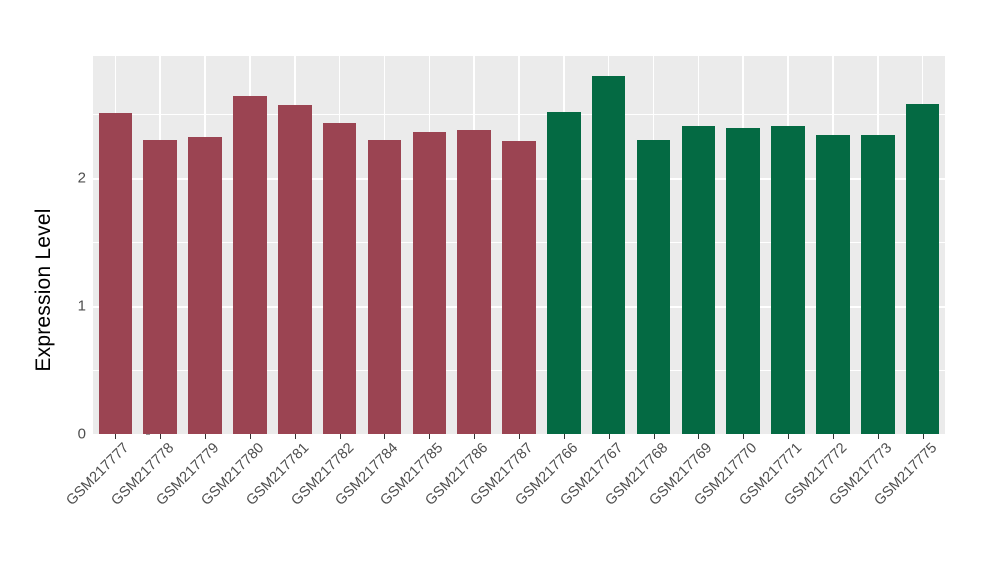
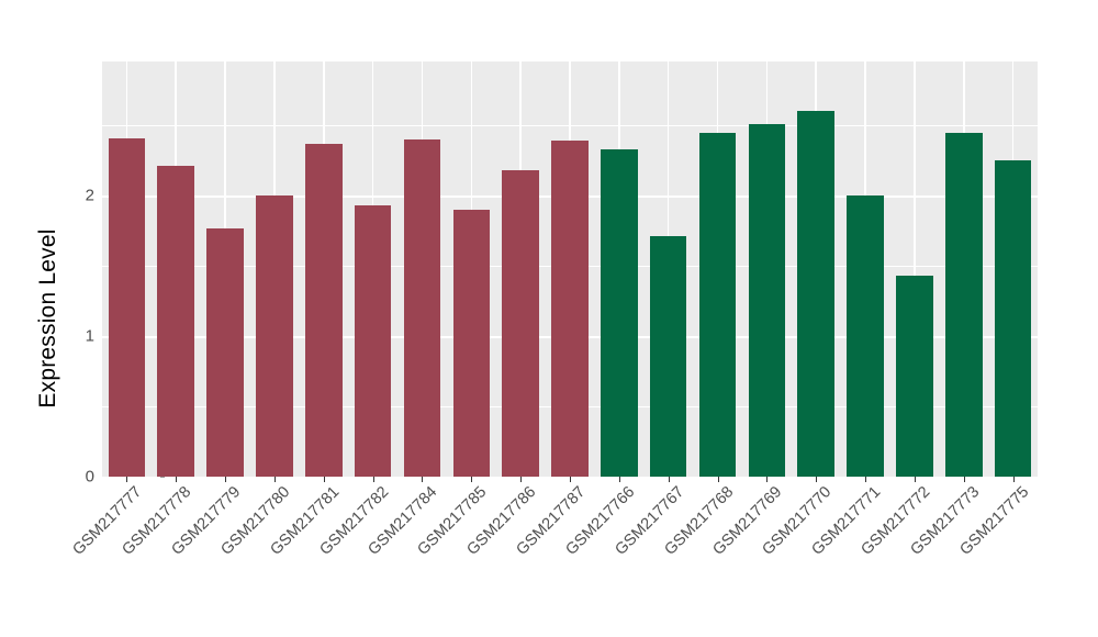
GSM217777: 2.51 -> 2.41
GSM217778: 2.30 -> 2.21
GSM217779: 2.32 -> 1.77
GSM217780: 2.64 -> 2.00
GSM217781: 2.57 -> 2.37
GSM217782: 2.43 -> 1.93
GSM217784: 2.30 -> 2.40
GSM217785: 2.36 -> 1.90
GSM217786: 2.38 -> 2.18
GSM217787: 2.29 -> 2.39
GSM217766: 2.52 -> 2.33
GSM217767: 2.80 -> 1.71
GSM217768: 2.30 -> 2.45
GSM217769: 2.41 -> 2.51
GSM217770: 2.39 -> 2.60
GSM217771: 2.41 -> 2.00
GSM217772: 2.34 -> 1.43
GSM217773: 2.34 -> 2.45
GSM217775: 2.58 -> 2.25
